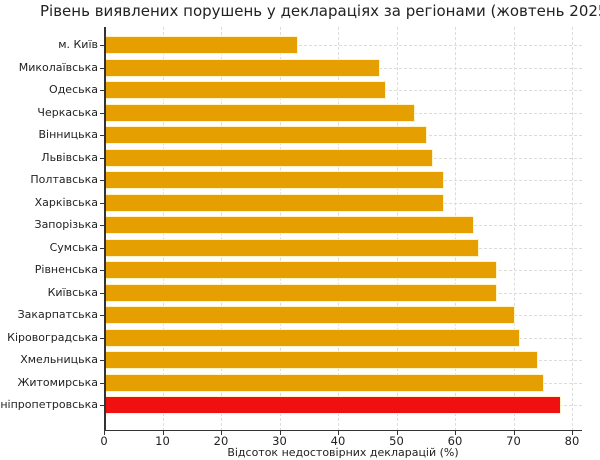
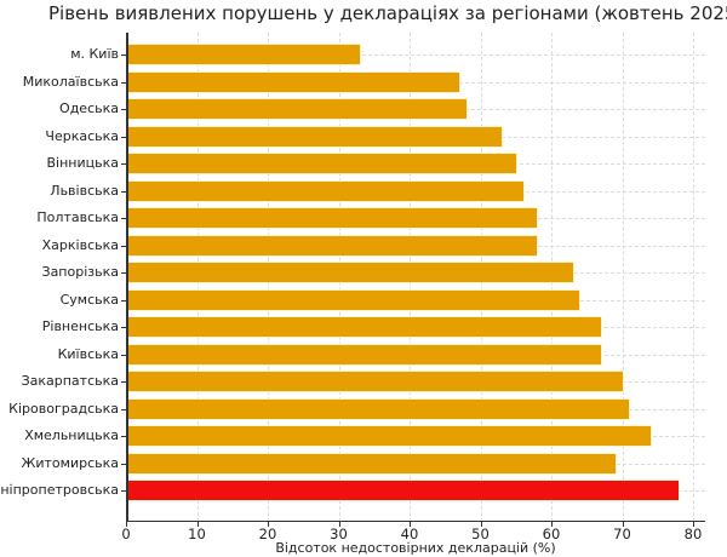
Житомирська: 75 -> 69
